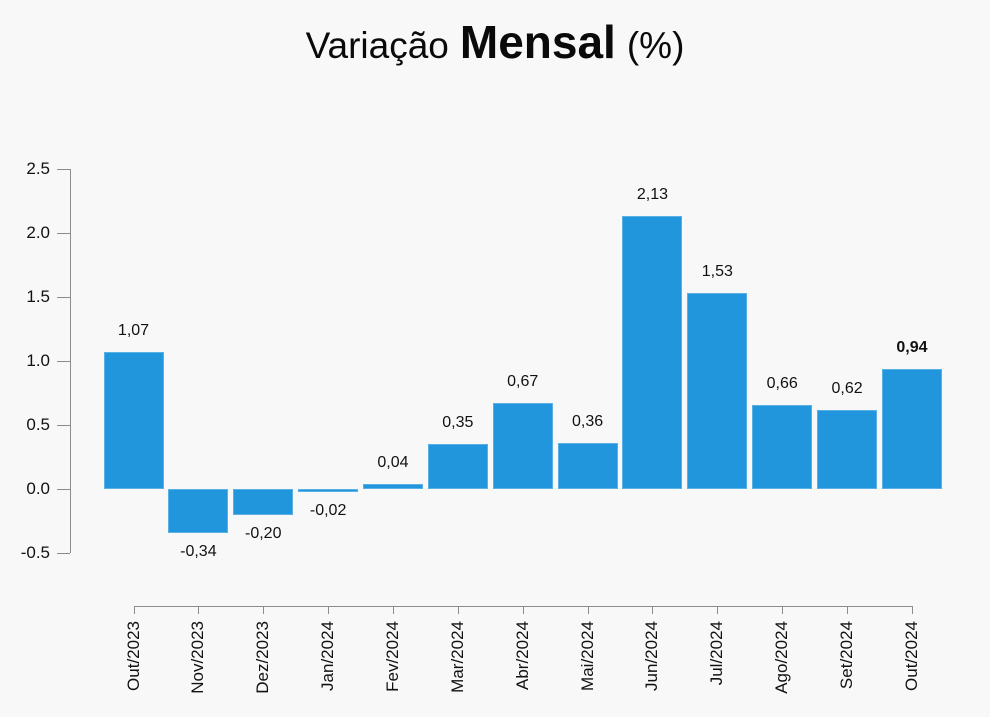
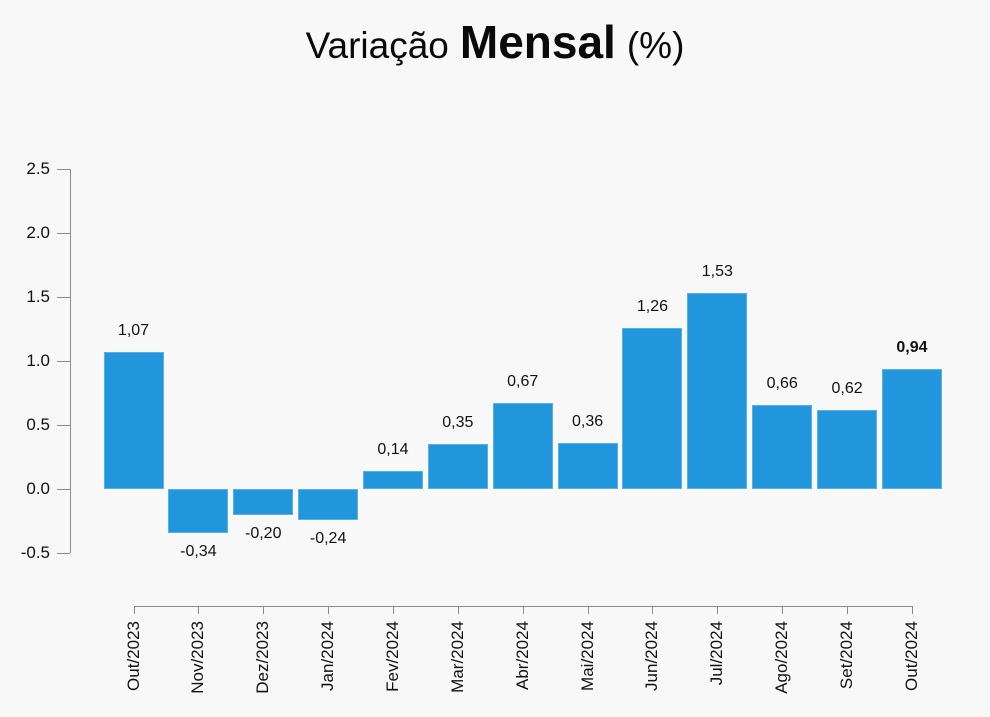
Jan/2024: -0,02 -> -0,24
Fev/2024: 0,04 -> 0,14
Jun/2024: 2,13 -> 1,26
